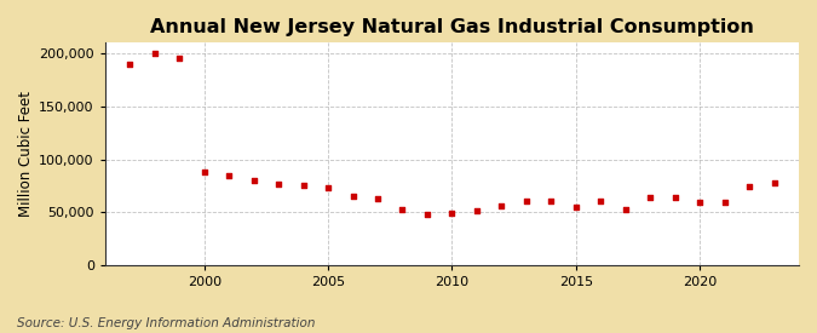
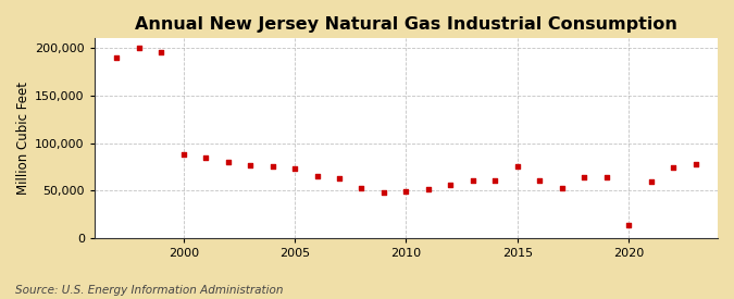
2015: 55,000 -> 76,000
2020: 59,000 -> 14,000
